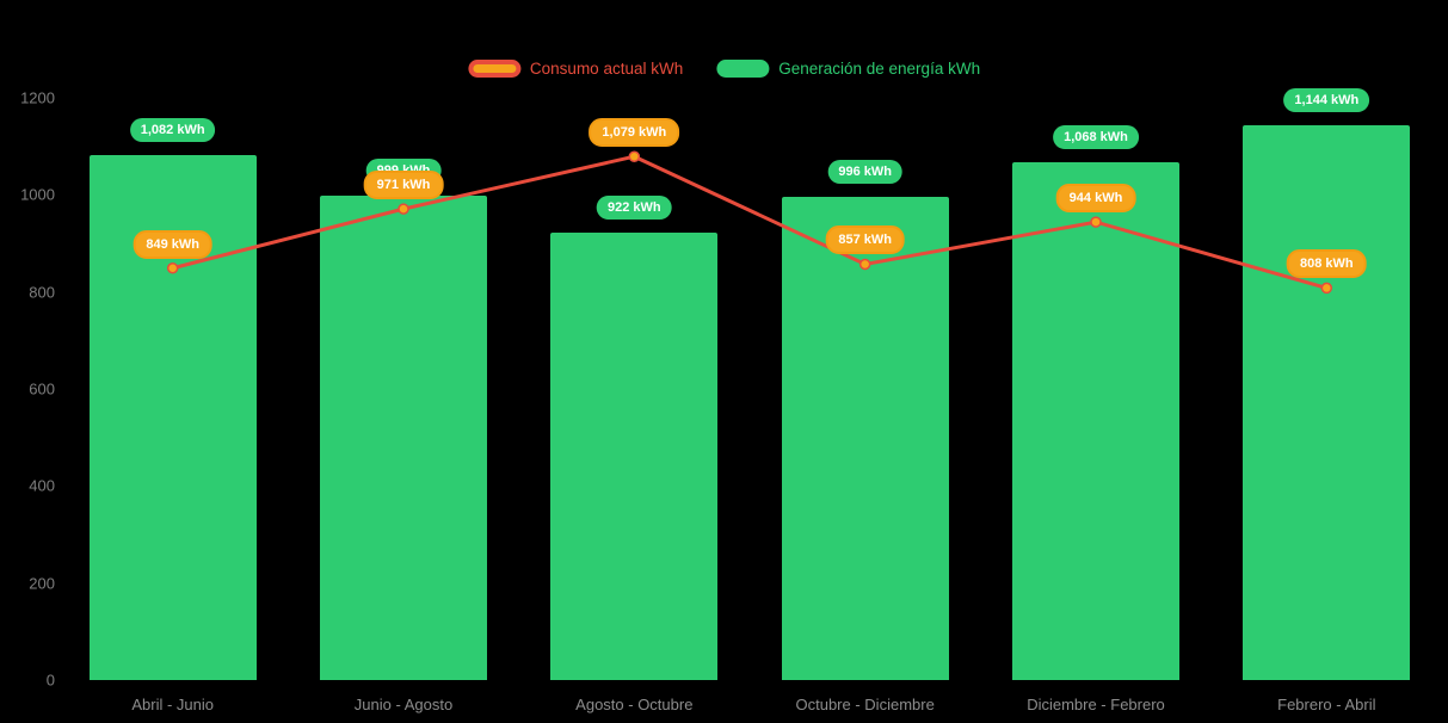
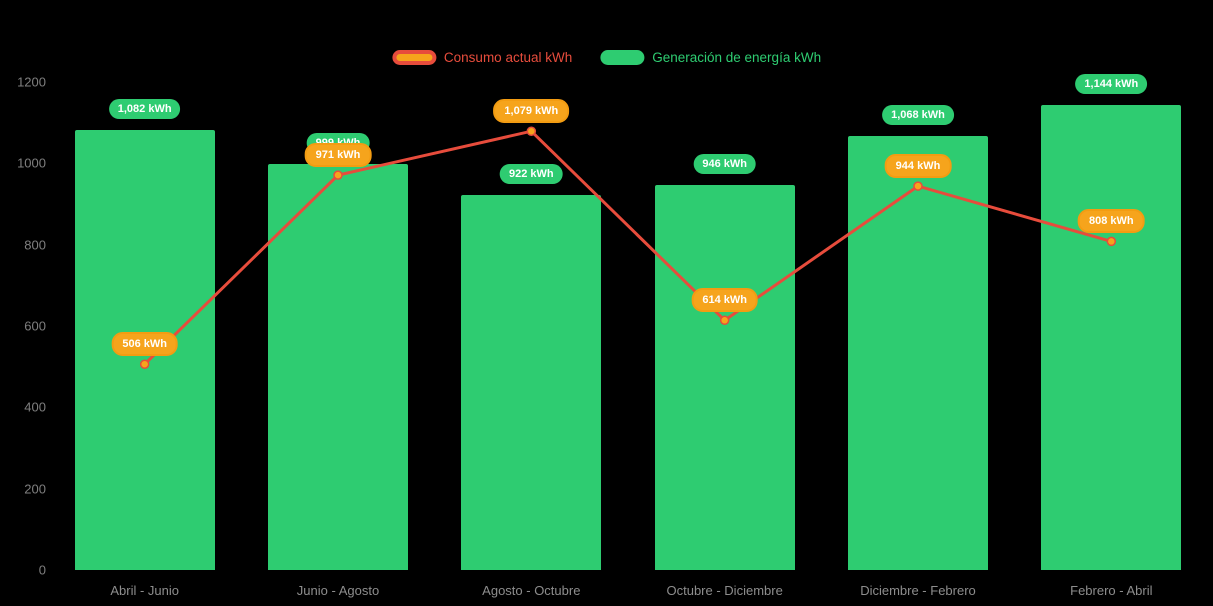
Consumo actual kWh/Abril - Junio: 849 -> 506
Generación de energía kWh/Octubre - Diciembre: 996 -> 946
Consumo actual kWh/Octubre - Diciembre: 857 -> 614
